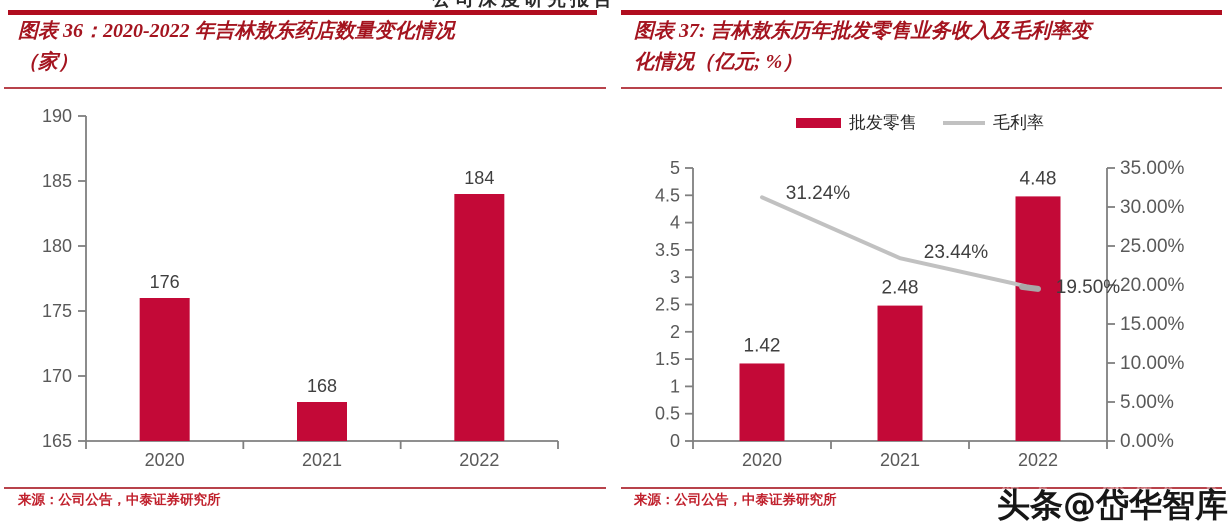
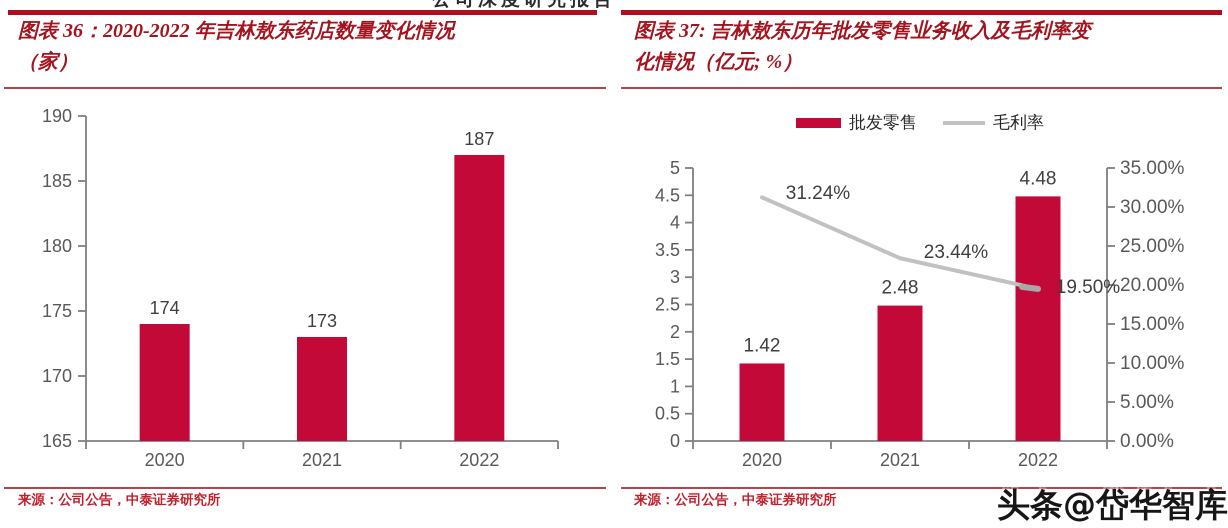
图表 36：2020-2022 年吉林敖东药店数量变化情况（家）/2020: 176 -> 174
图表 36：2020-2022 年吉林敖东药店数量变化情况（家）/2021: 168 -> 173
图表 36：2020-2022 年吉林敖东药店数量变化情况（家）/2022: 184 -> 187
